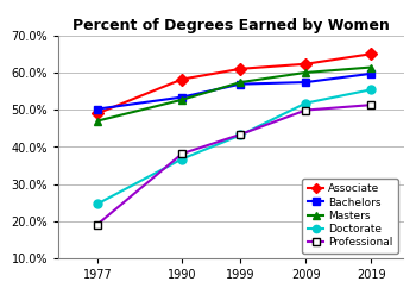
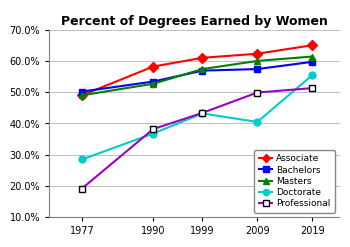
Masters/1977: 47.0% -> 49.0%
Doctorate/1977: 24.7% -> 28.5%
Doctorate/2009: 51.8% -> 40.5%
